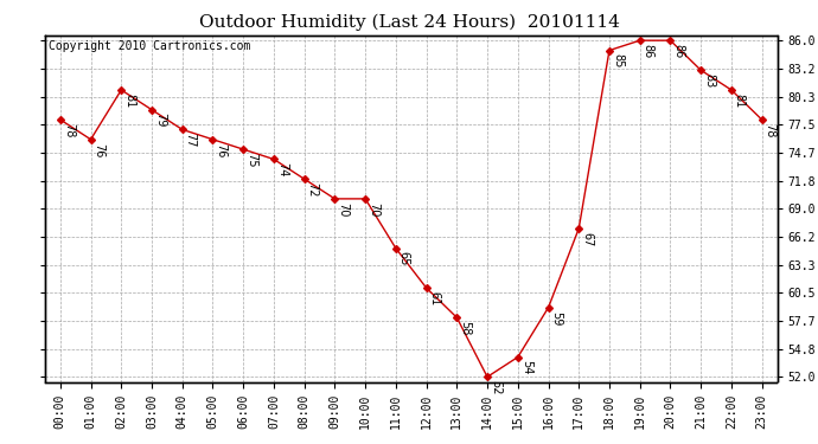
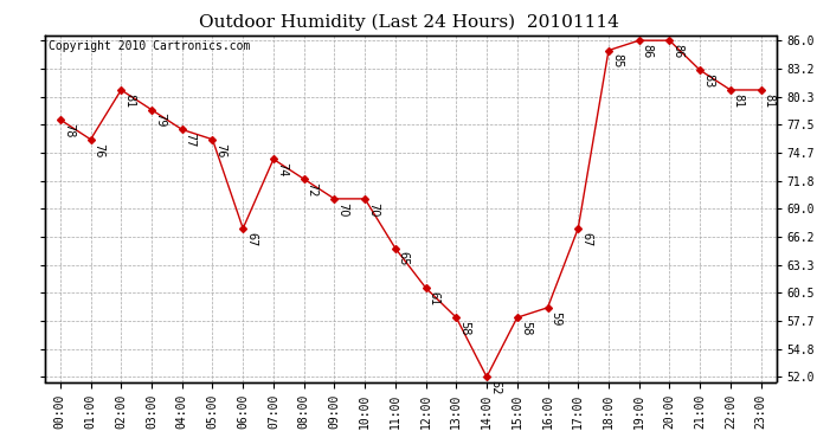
06:00: 75 -> 67
15:00: 54 -> 58
23:00: 78 -> 81
